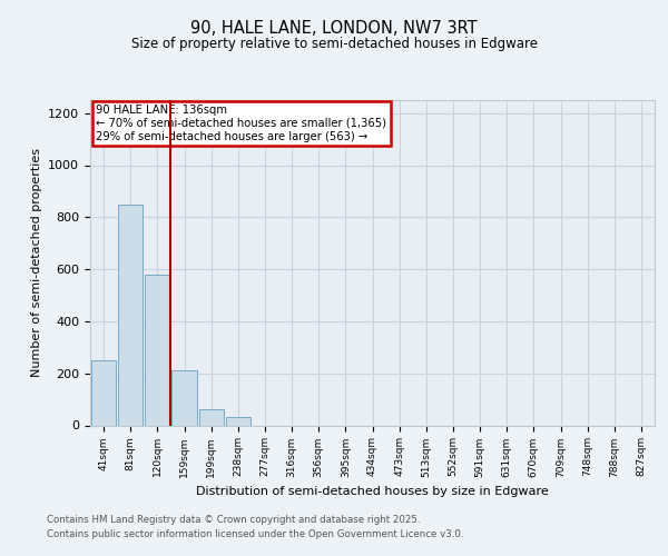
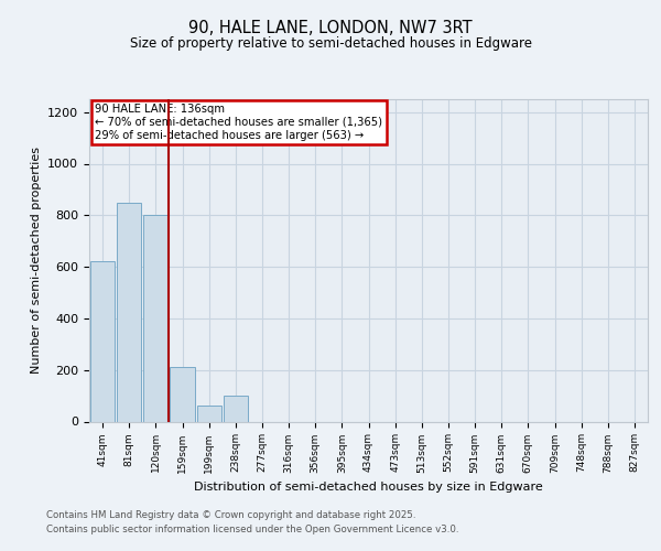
41sqm: 250 -> 620
120sqm: 580 -> 800
238sqm: 30 -> 100
